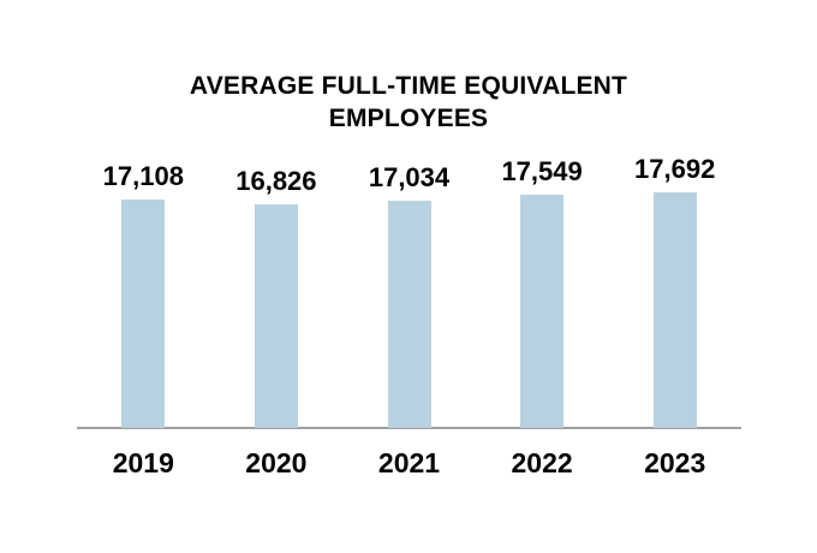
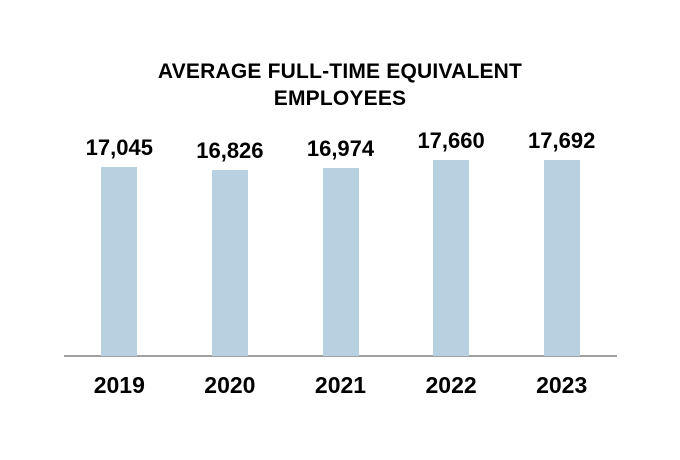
2019: 17,108 -> 17,045
2021: 17,034 -> 16,974
2022: 17,549 -> 17,660
